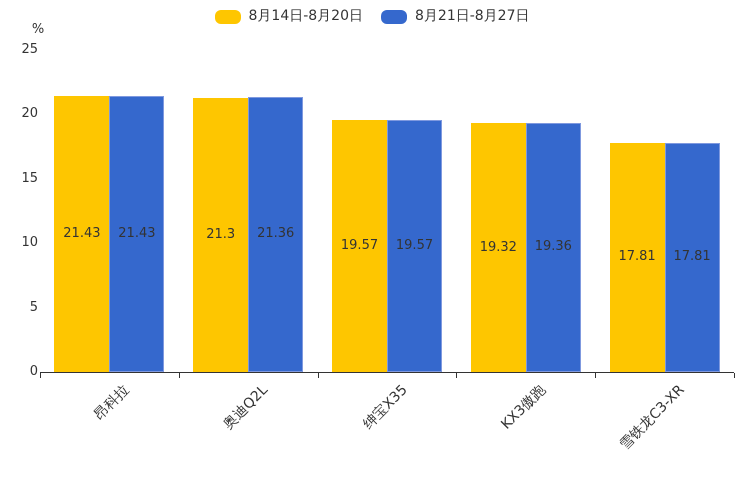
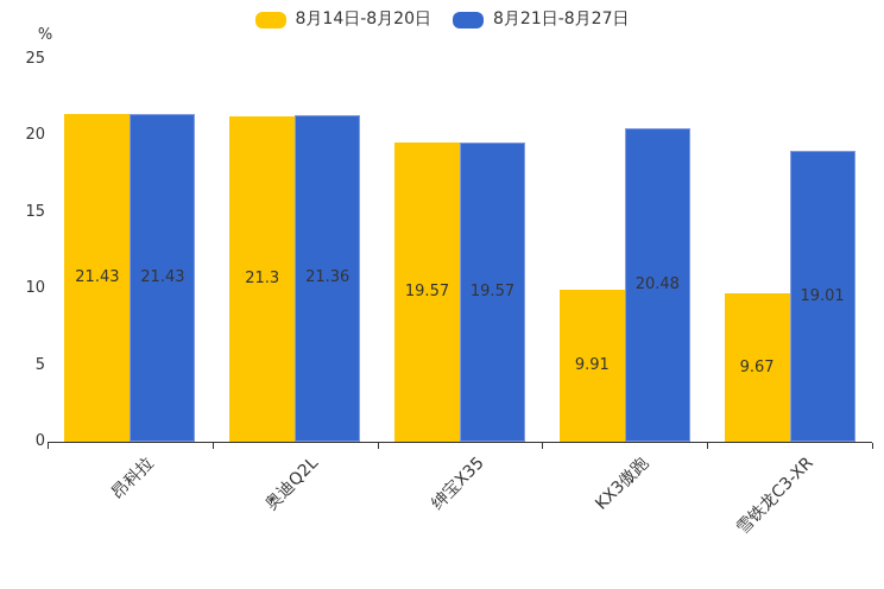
8月14日-8月20日/KX3傲跑: 19.32 -> 9.91
8月21日-8月27日/KX3傲跑: 19.36 -> 20.48
8月14日-8月20日/雪铁龙C3-XR: 17.81 -> 9.67
8月21日-8月27日/雪铁龙C3-XR: 17.81 -> 19.01
